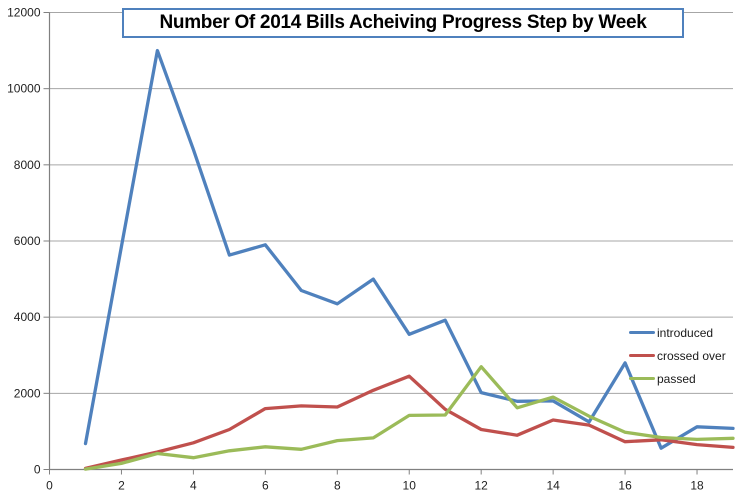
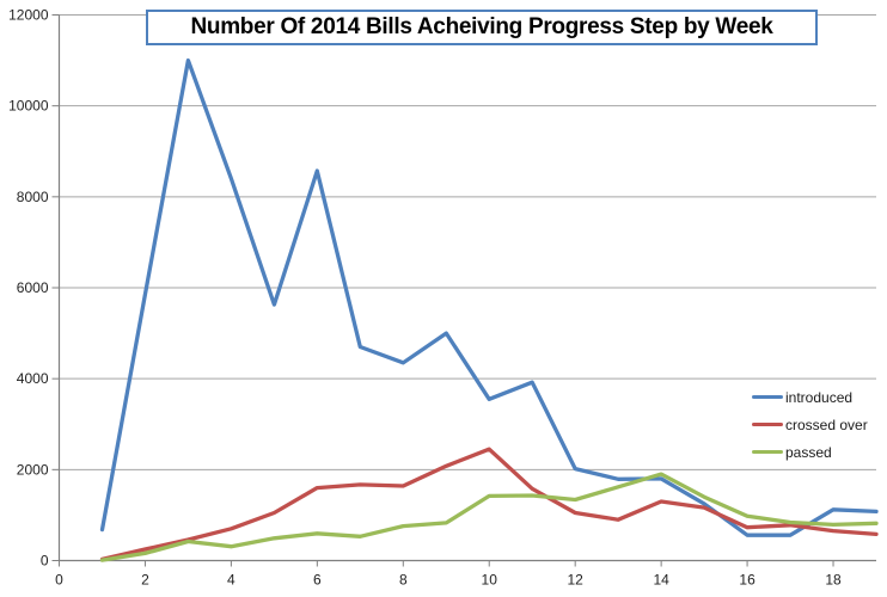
introduced/6: 5900 -> 8600
passed/12: 2700 -> 1300
introduced/16: 2800 -> 600
